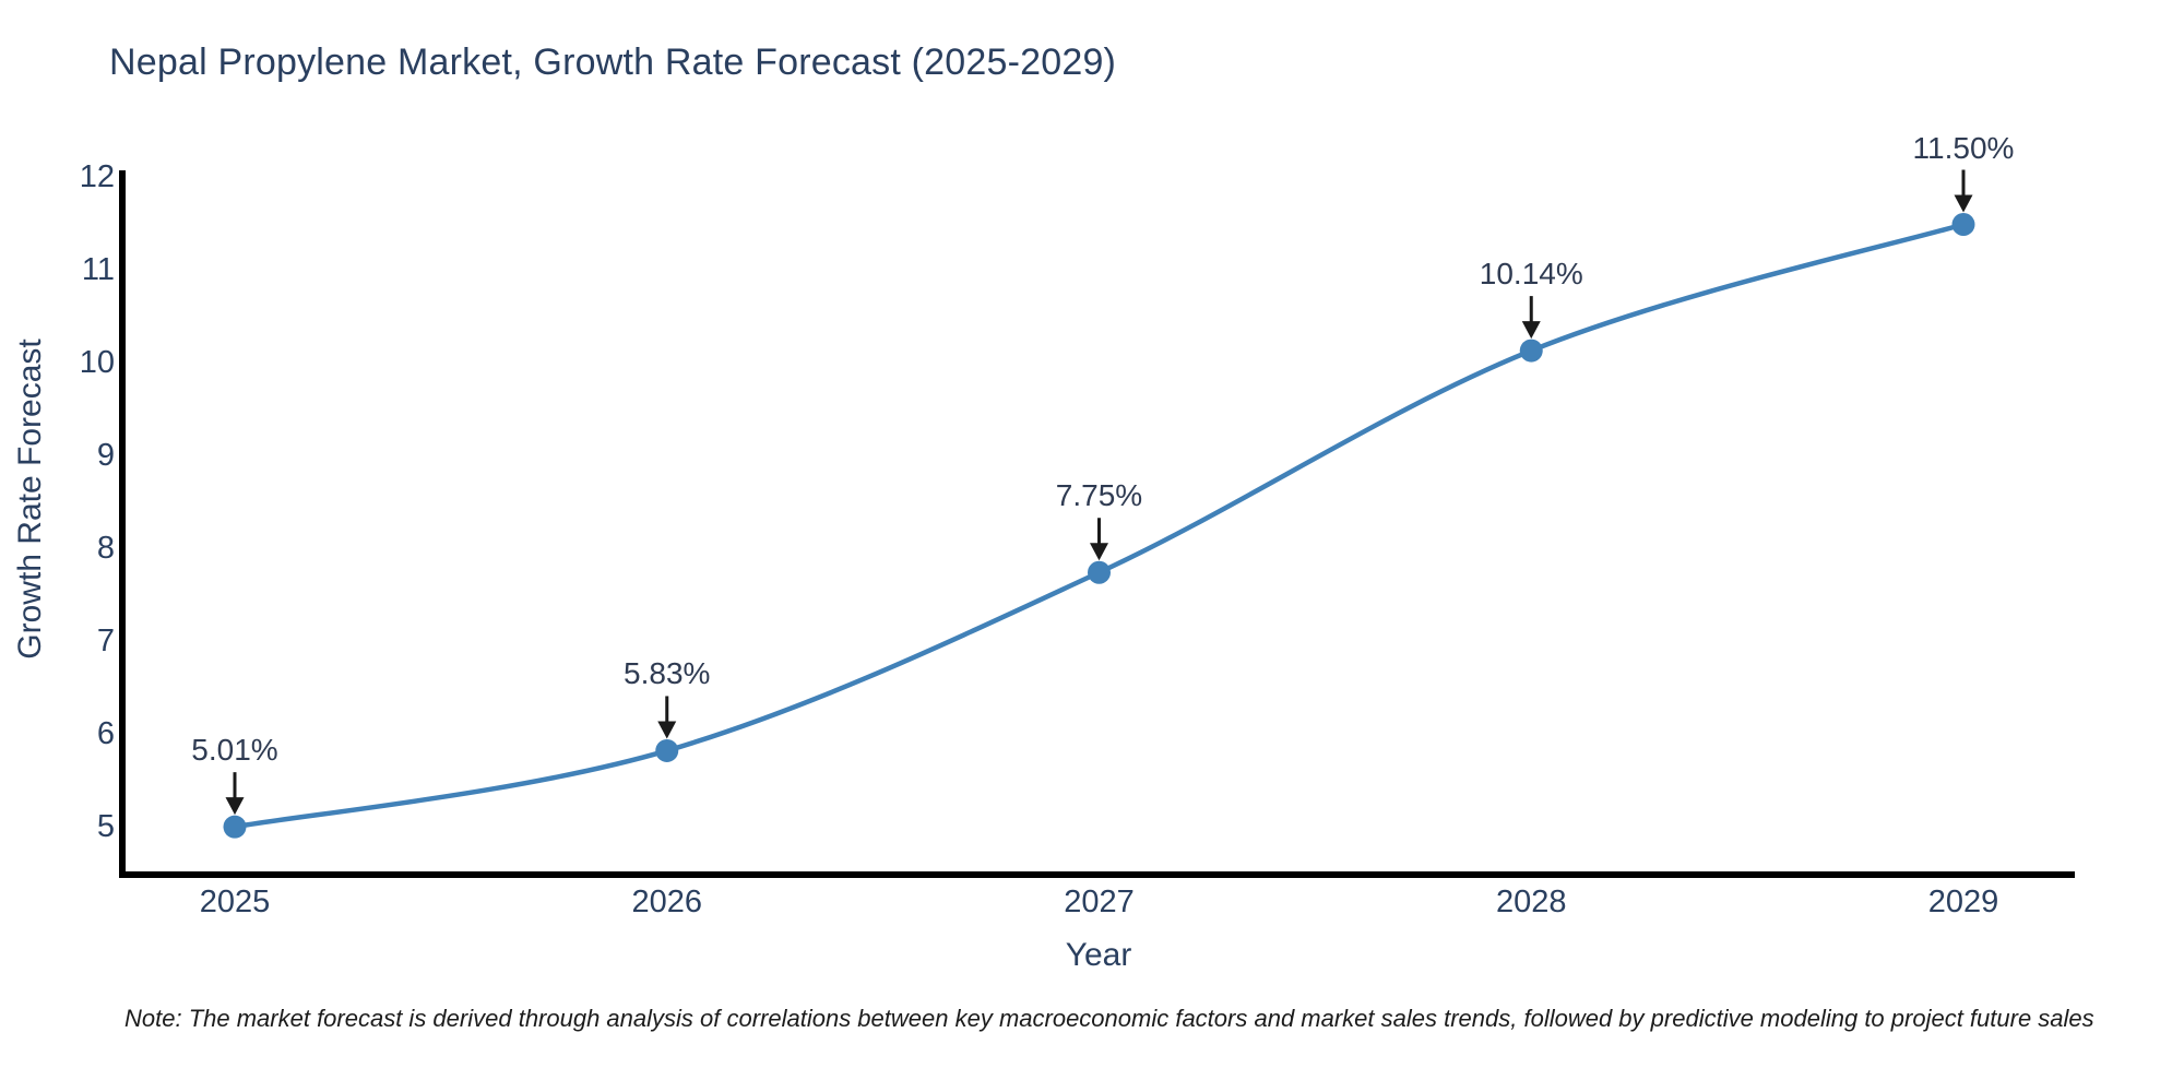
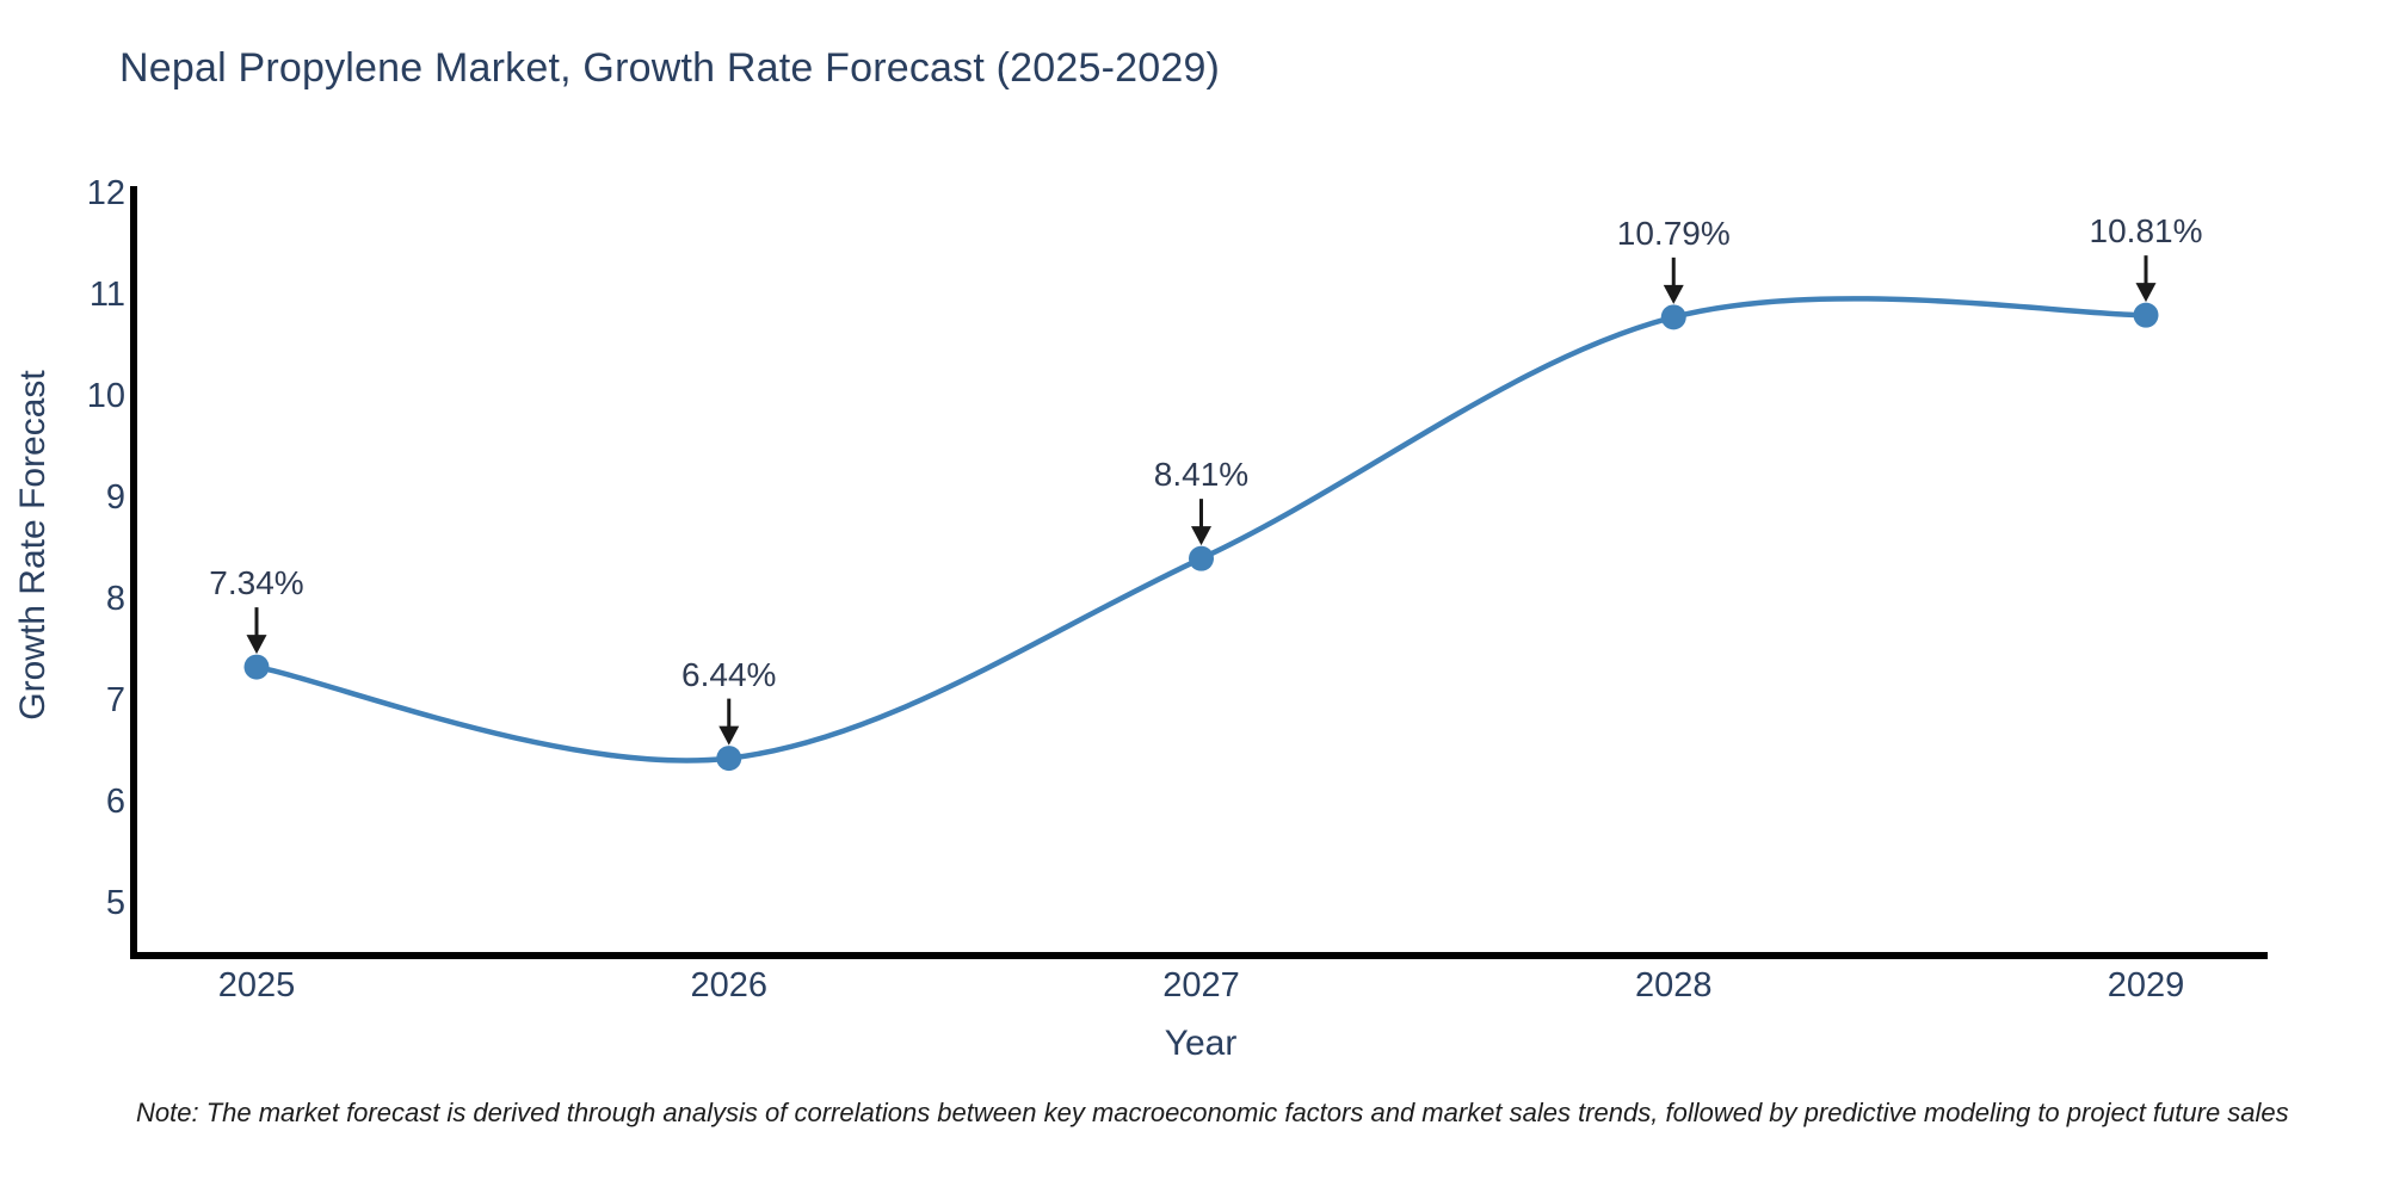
2025: 5.01% -> 7.34%
2026: 5.83% -> 6.44%
2027: 7.75% -> 8.41%
2028: 10.14% -> 10.79%
2029: 11.50% -> 10.81%
